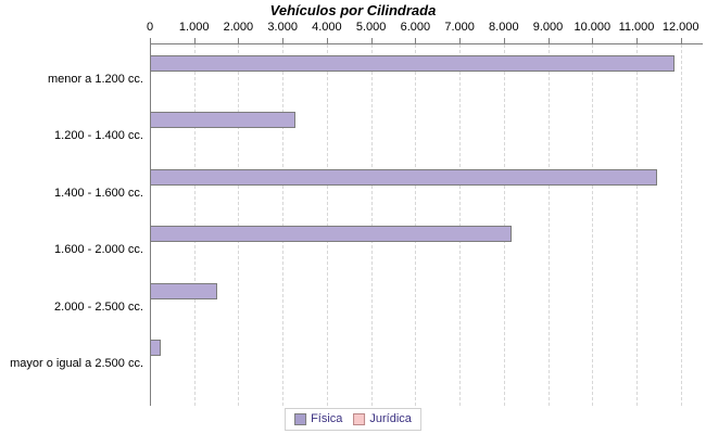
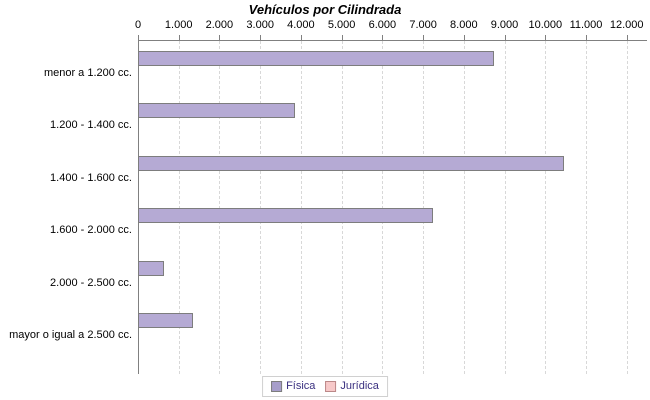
Física/menor a 1.200 cc.: 11800 -> 8700
Física/1.200 - 1.400 cc.: 3200 -> 3800
Física/1.400 - 1.600 cc.: 11400 -> 10400
Física/1.600 - 2.000 cc.: 8100 -> 7200
Física/2.000 - 2.500 cc.: 1500 -> 600
Física/mayor o igual a 2.500 cc.: 200 -> 1300
